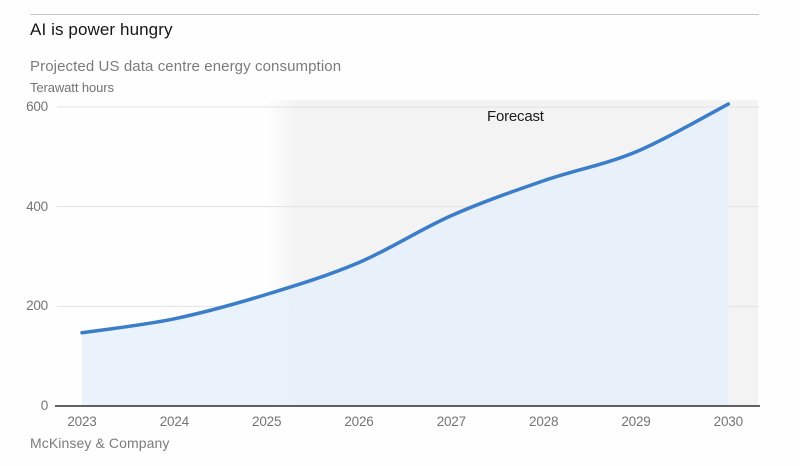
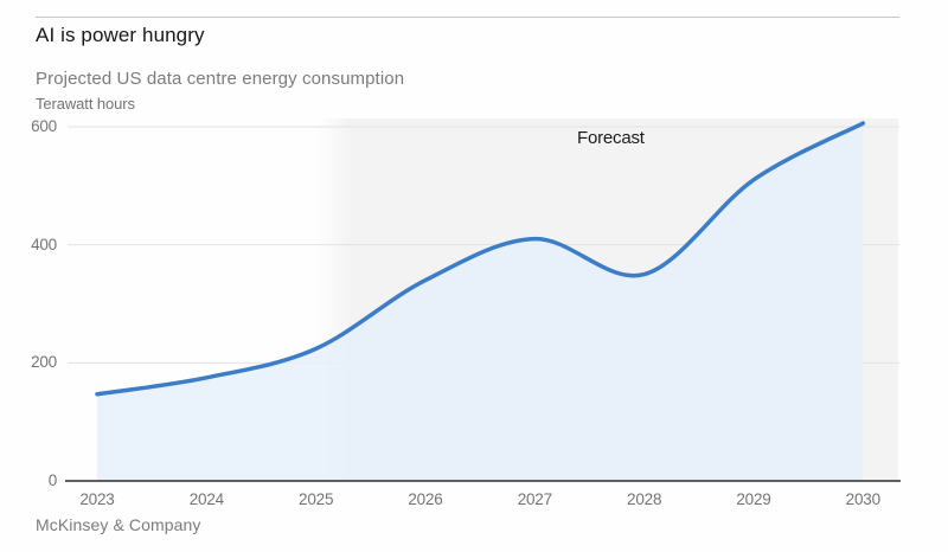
2026: 290 -> 340
2027: 380 -> 410
2028: 450 -> 350
